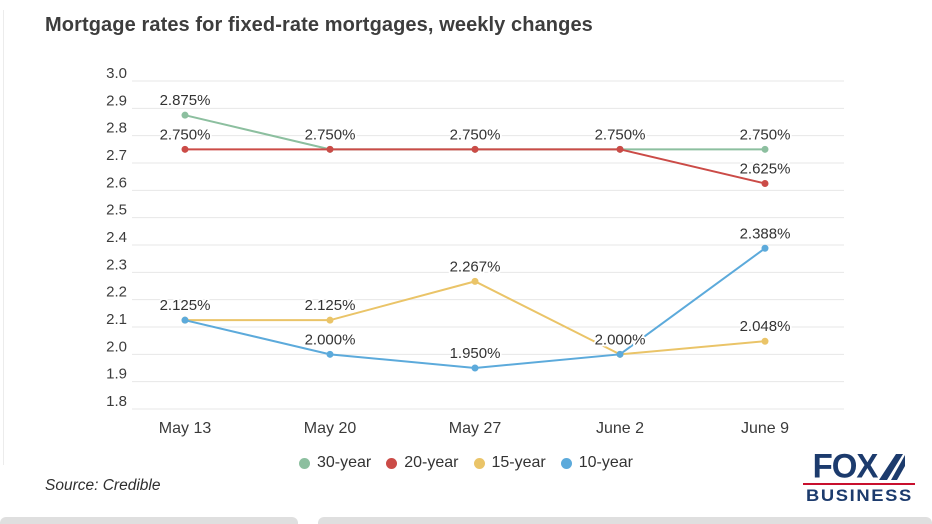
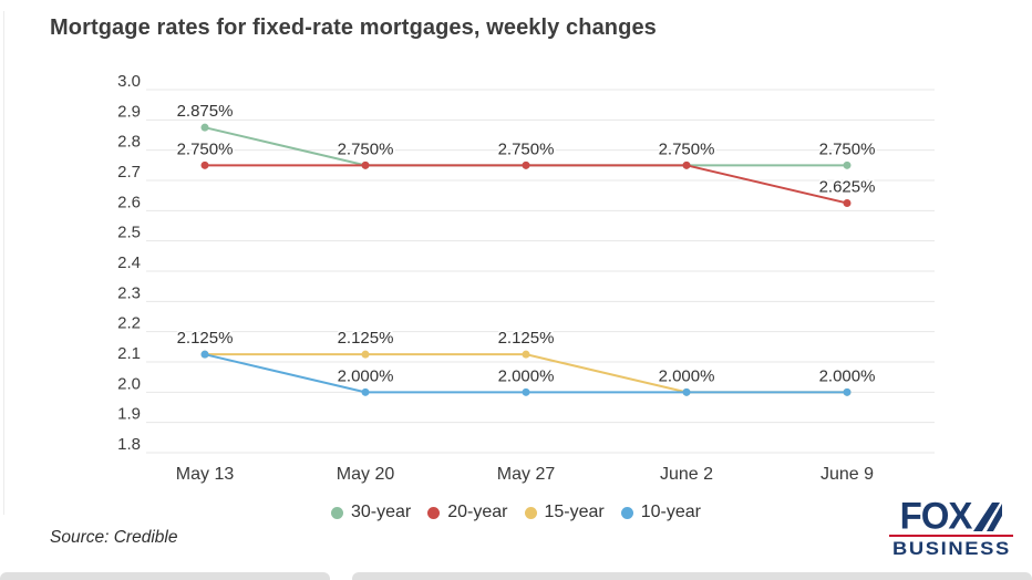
15-year/May 27: 2.267% -> 2.125%
10-year/May 27: 1.950% -> 2.000%
15-year/June 9: 2.048% -> 2.000%
10-year/June 9: 2.388% -> 2.000%
